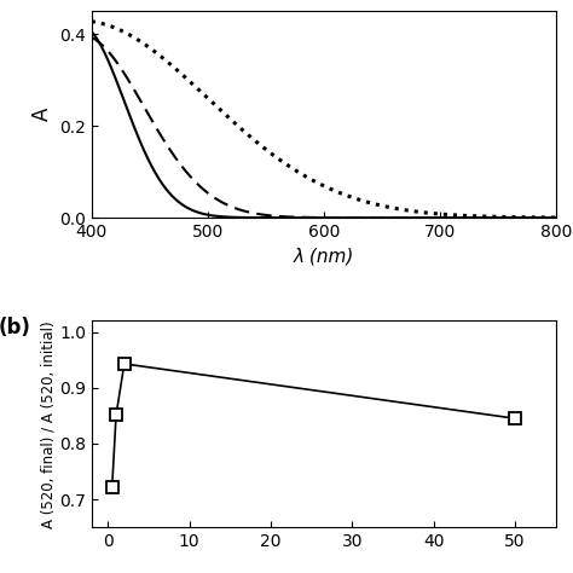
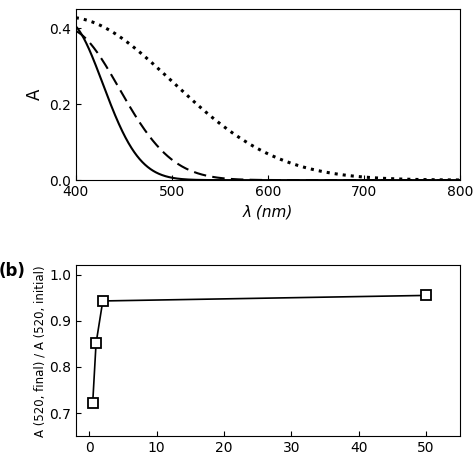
50: 0.845 -> 0.955
